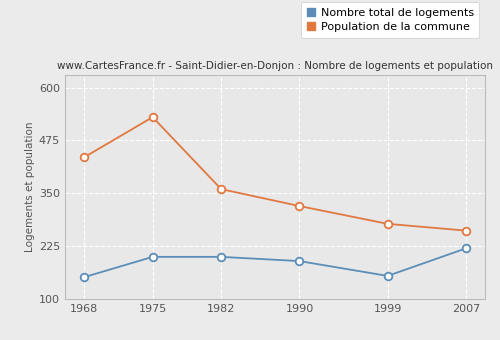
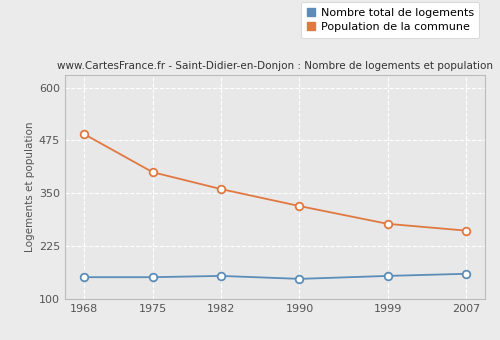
Population de la commune/1968: 435 -> 490
Nombre total de logements/1975: 200 -> 152
Population de la commune/1975: 530 -> 400
Nombre total de logements/1982: 200 -> 155
Nombre total de logements/1990: 190 -> 148
Nombre total de logements/2007: 220 -> 160
